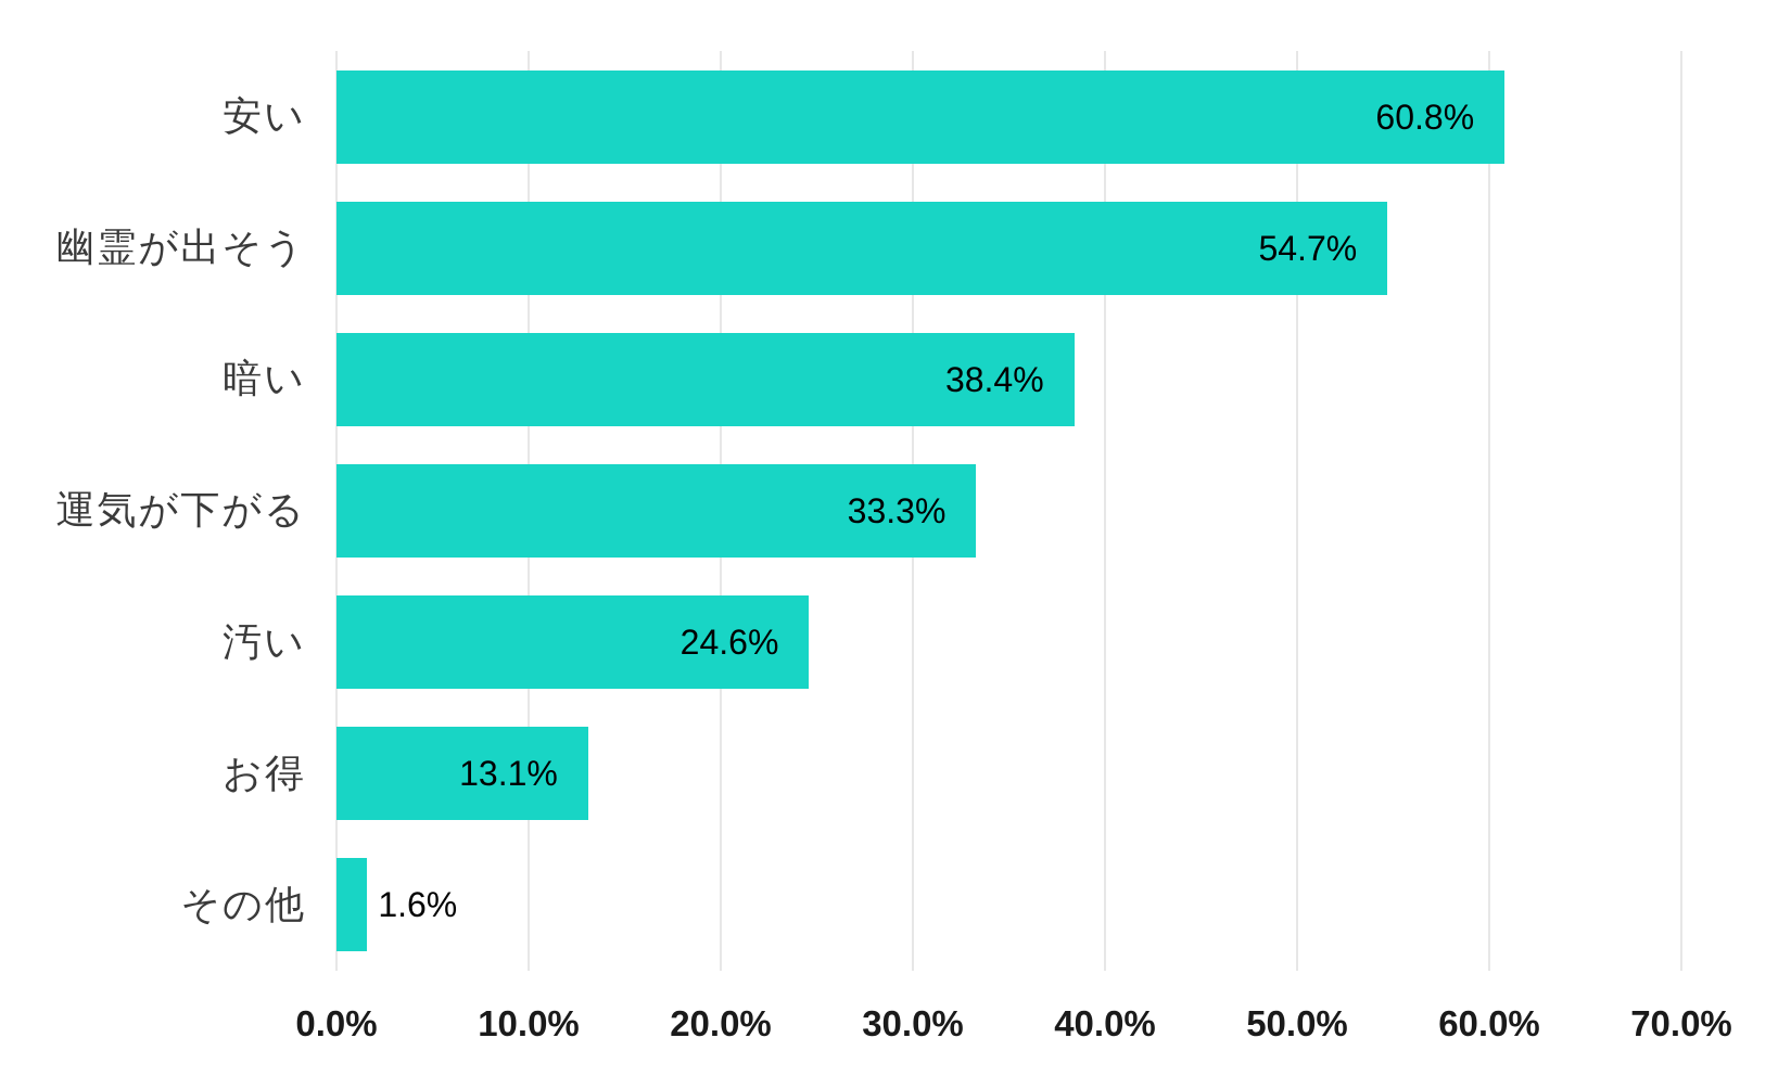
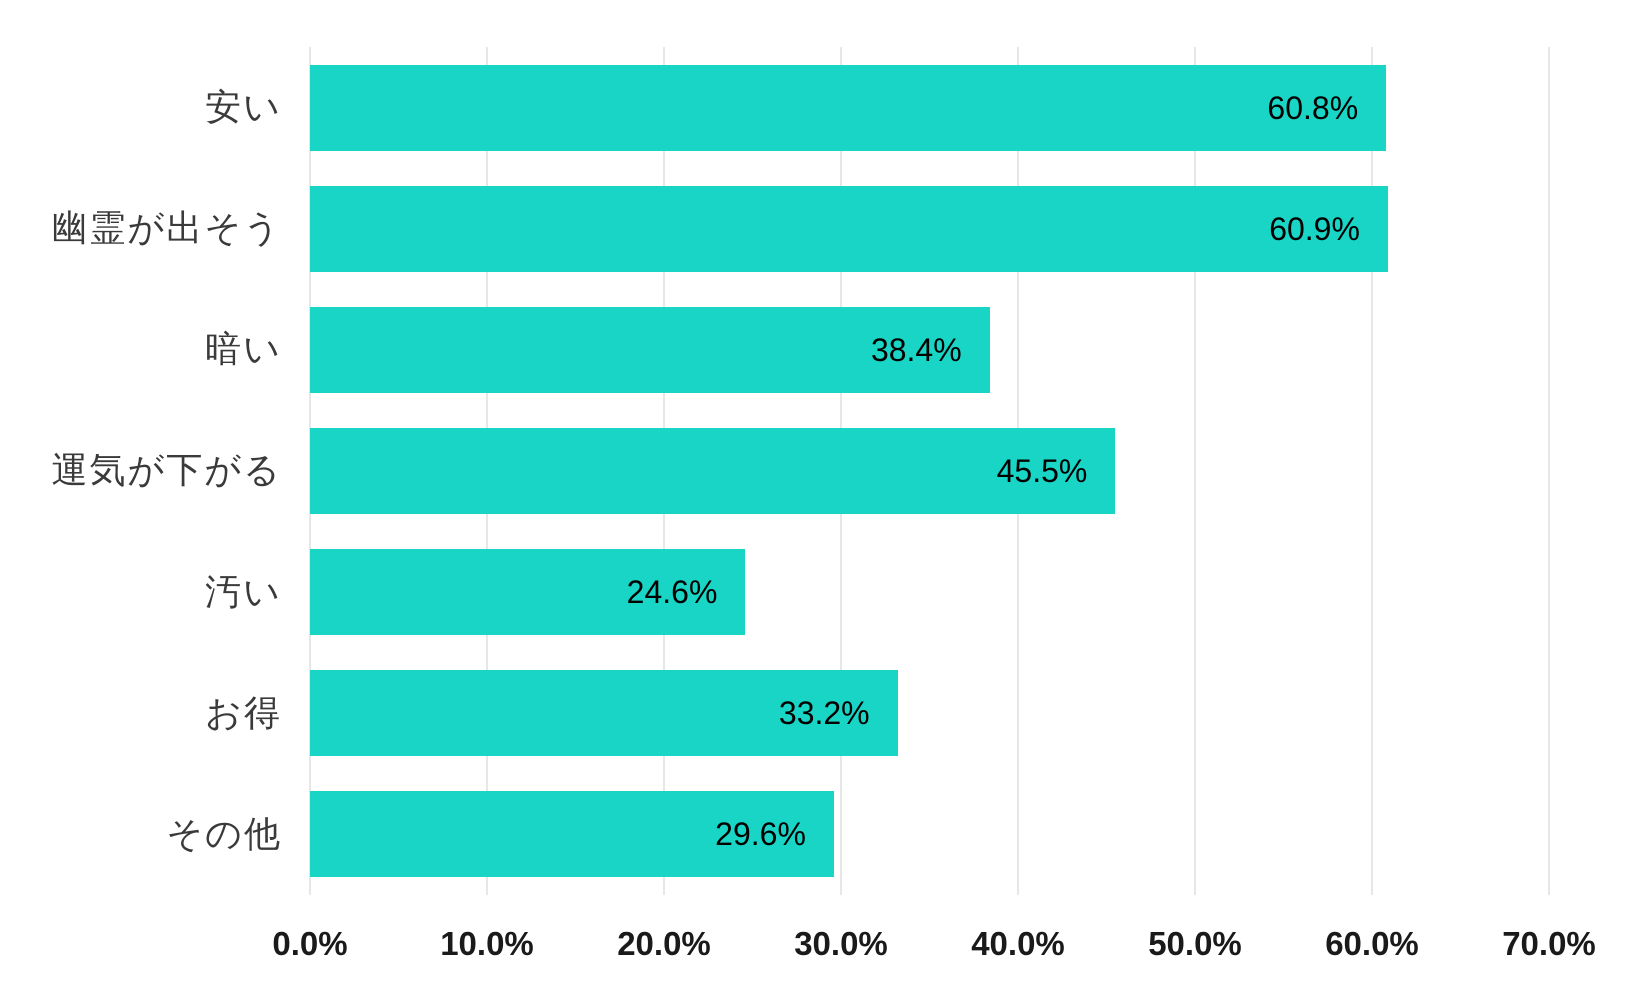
幽霊が出そう: 54.7% -> 60.9%
運気が下がる: 33.3% -> 45.5%
お得: 13.1% -> 33.2%
その他: 1.6% -> 29.6%
